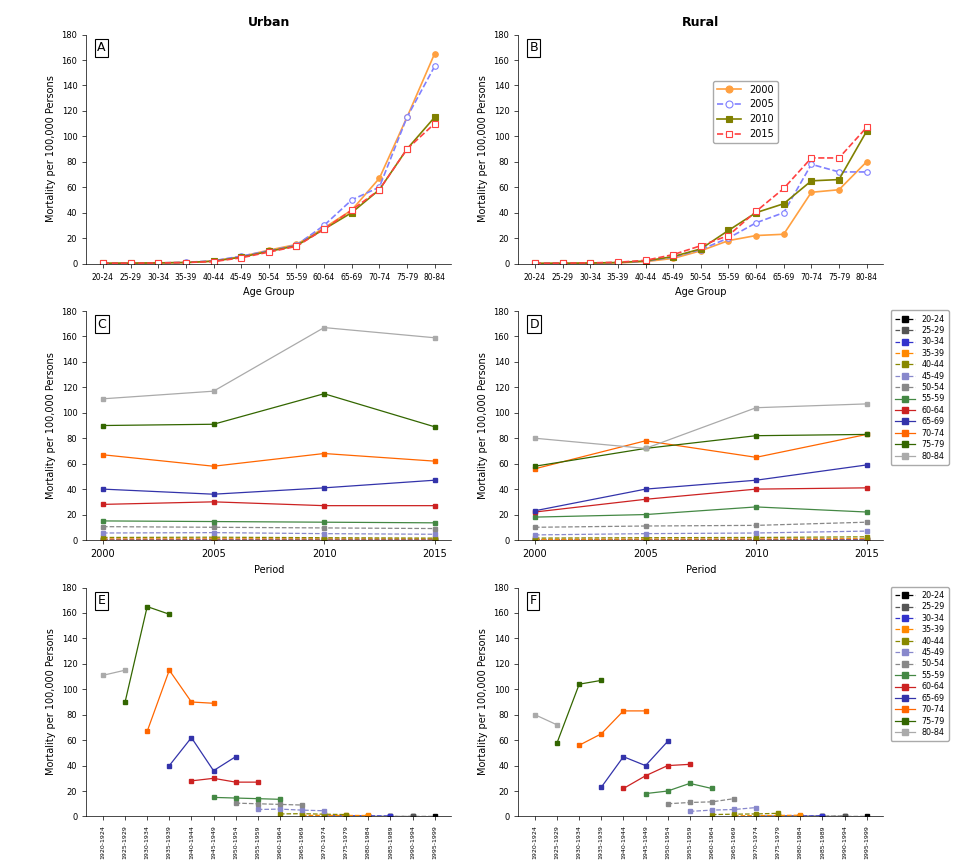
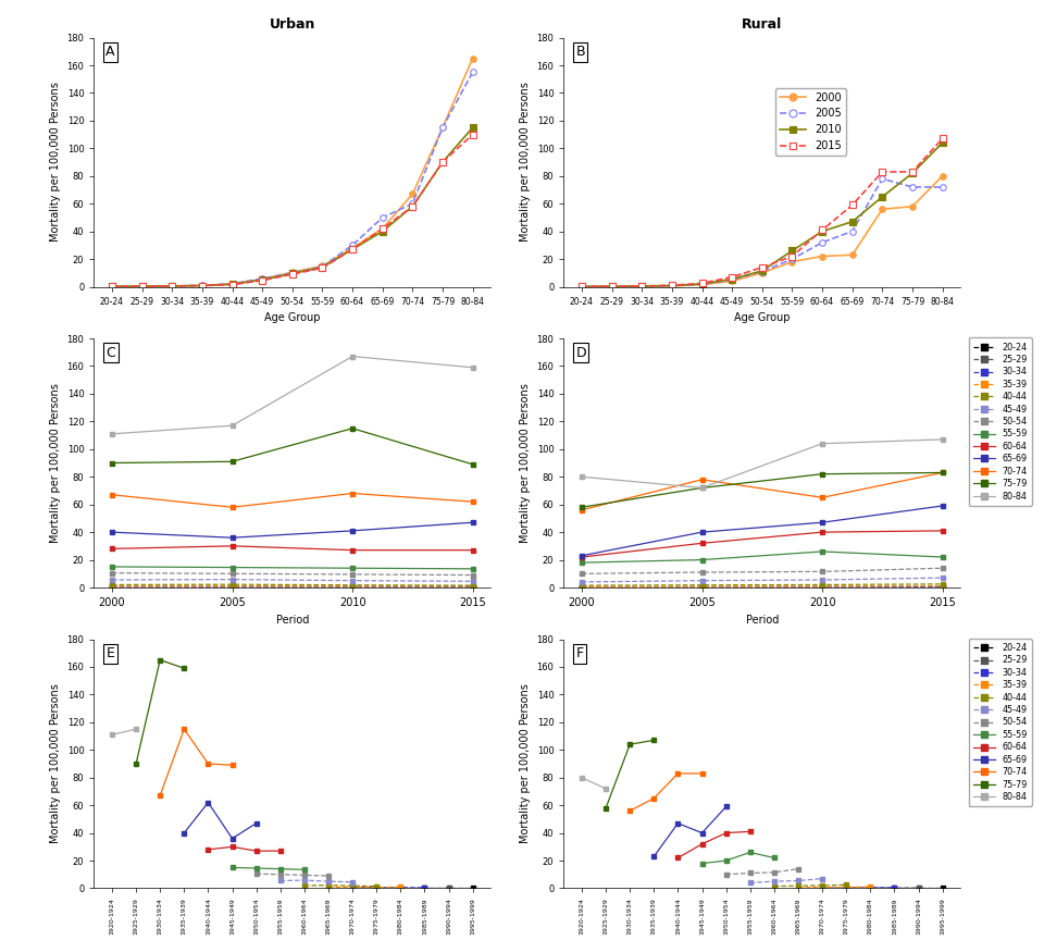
Rural/2010/75-79: 66 -> 82
